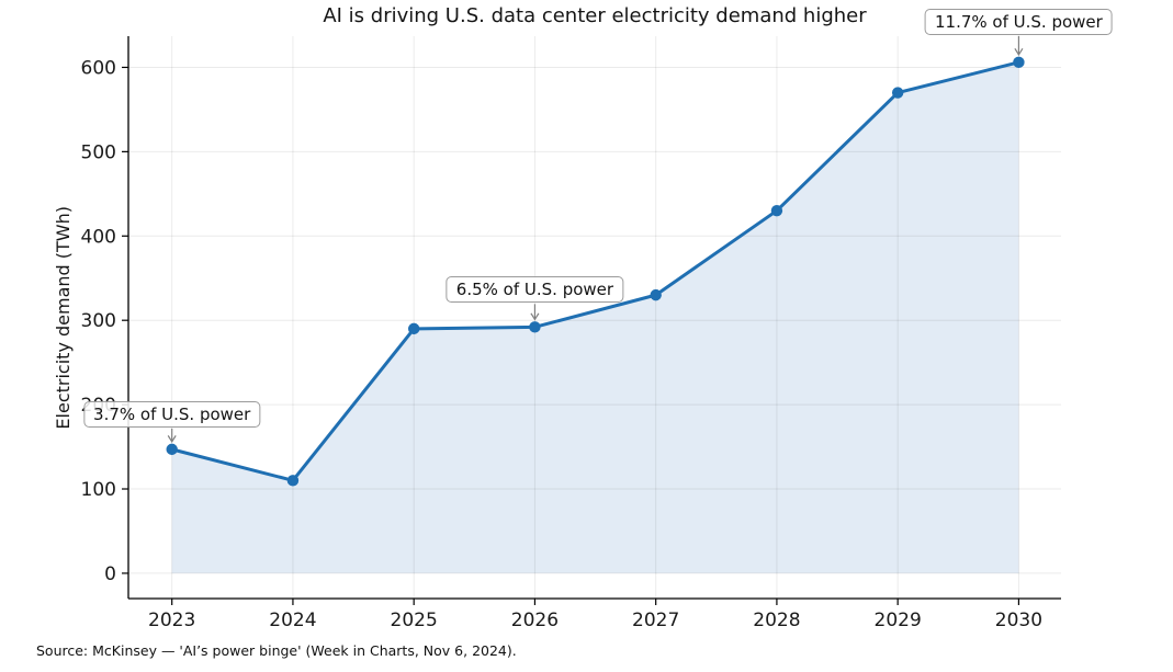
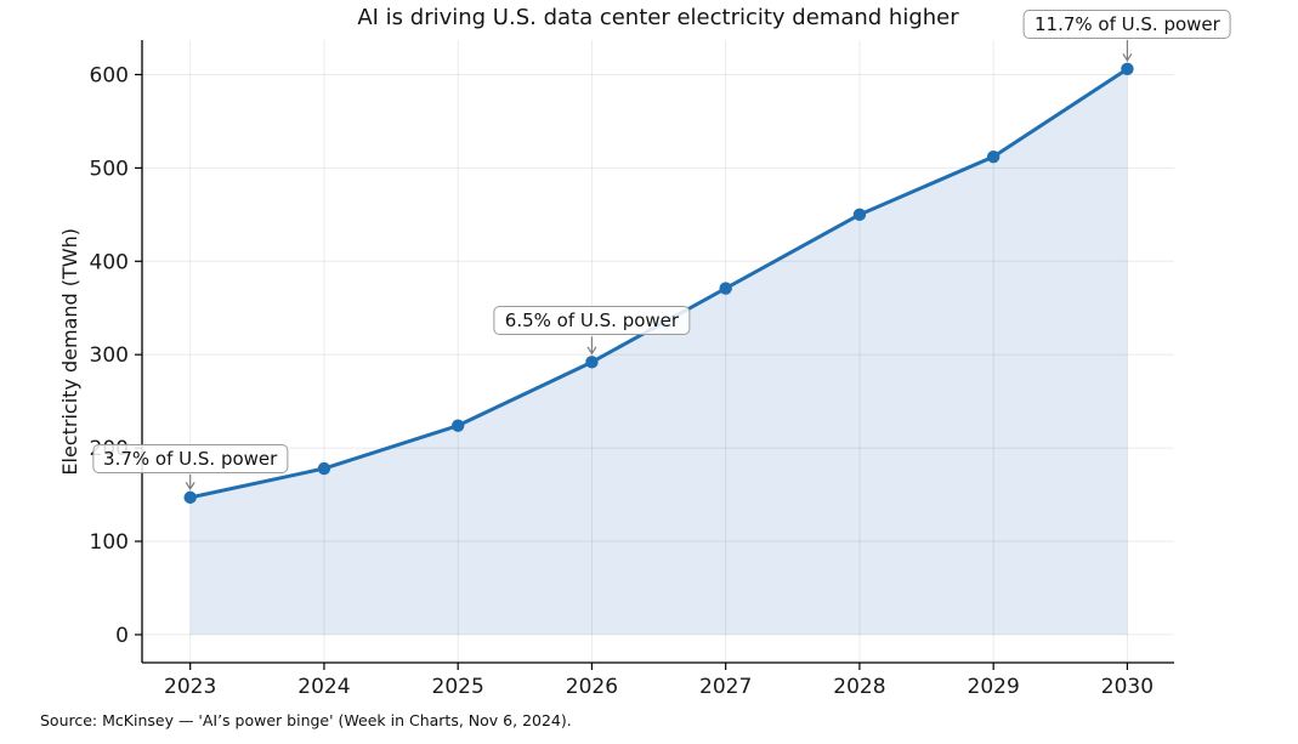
2024: 110 -> 180
2025: 290 -> 220
2027: 330 -> 370
2028: 430 -> 450
2029: 570 -> 510
